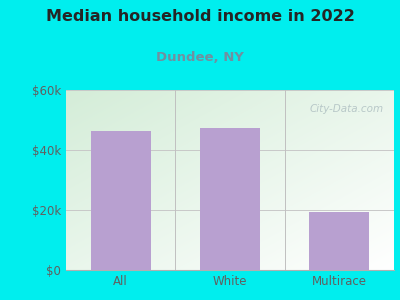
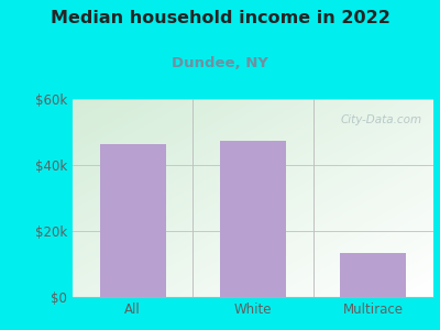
Multirace: $19.5k -> $13.5k
